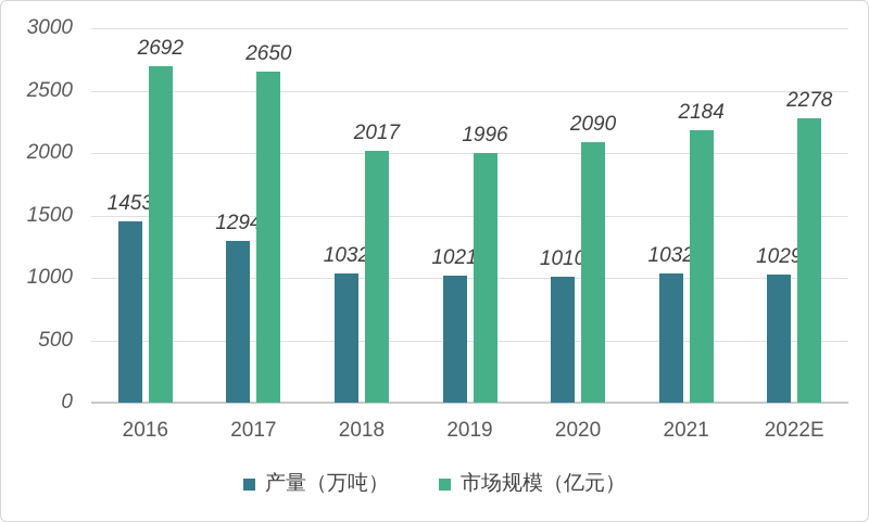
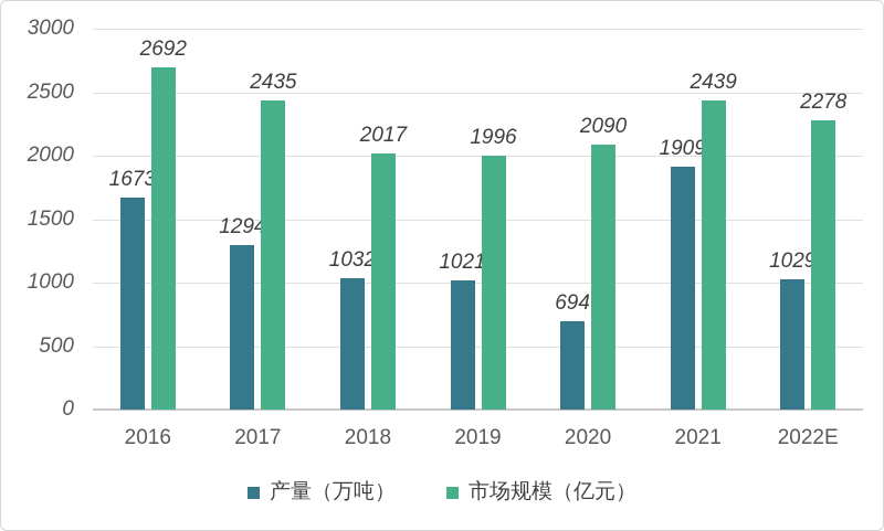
产量（万吨）/2016: 1453 -> 1673
市场规模（亿元）/2017: 2650 -> 2435
产量（万吨）/2020: 1010 -> 694
产量（万吨）/2021: 1032 -> 1909
市场规模（亿元）/2021: 2184 -> 2439
